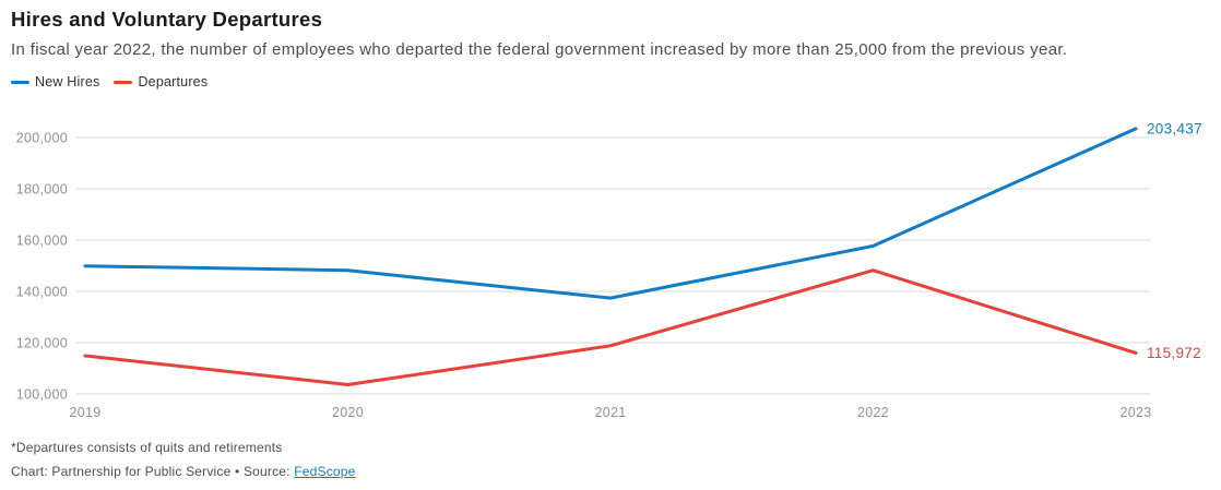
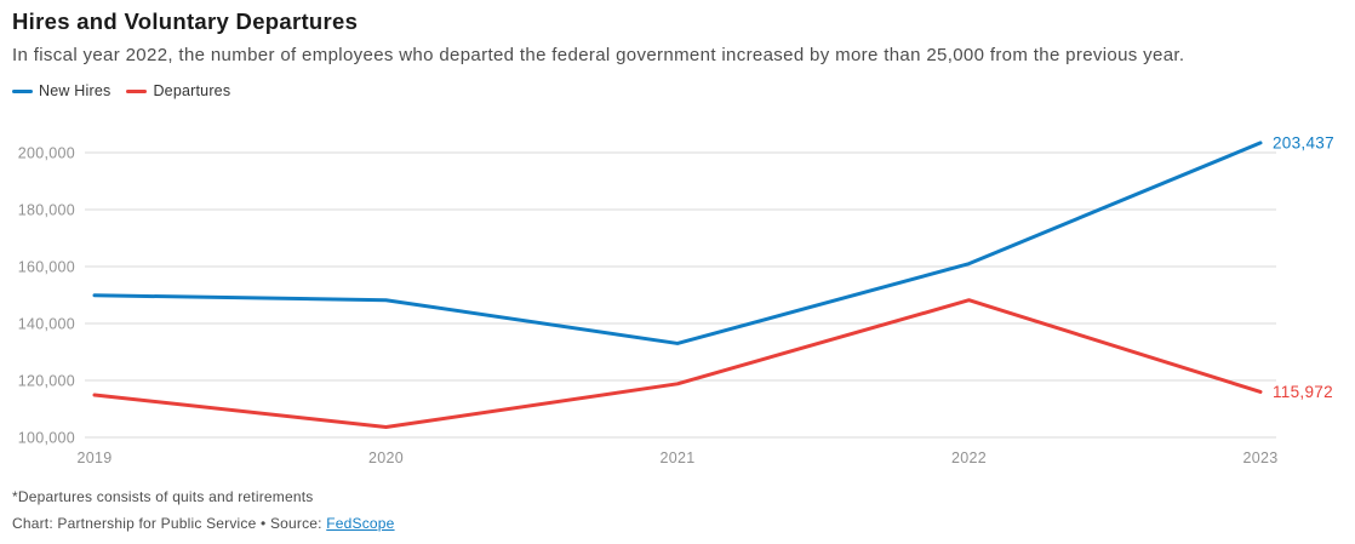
New Hires/2021: 137000 -> 133000
New Hires/2022: 158000 -> 161000
